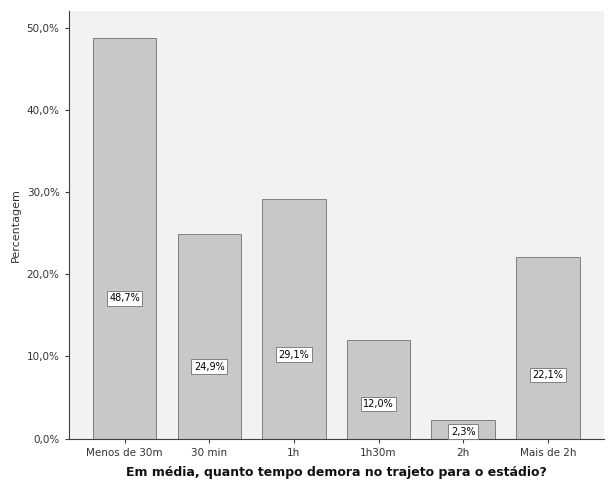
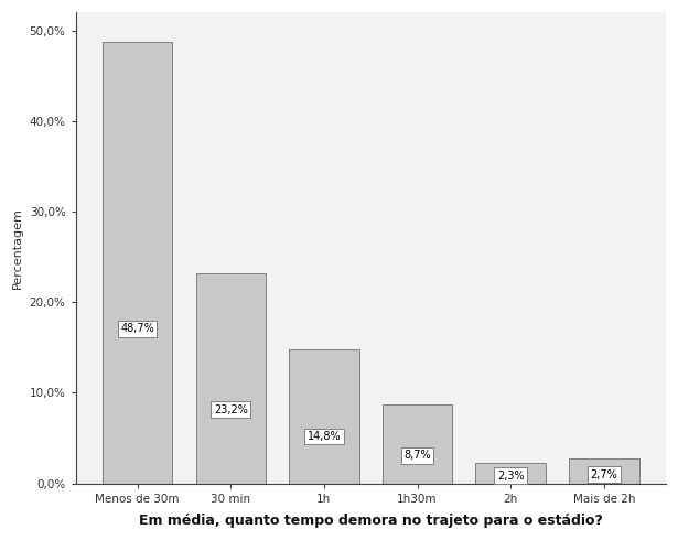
30 min: 24,9% -> 23,2%
1h: 29,1% -> 14,8%
1h30m: 12,0% -> 8,7%
Mais de 2h: 22,1% -> 2,7%
